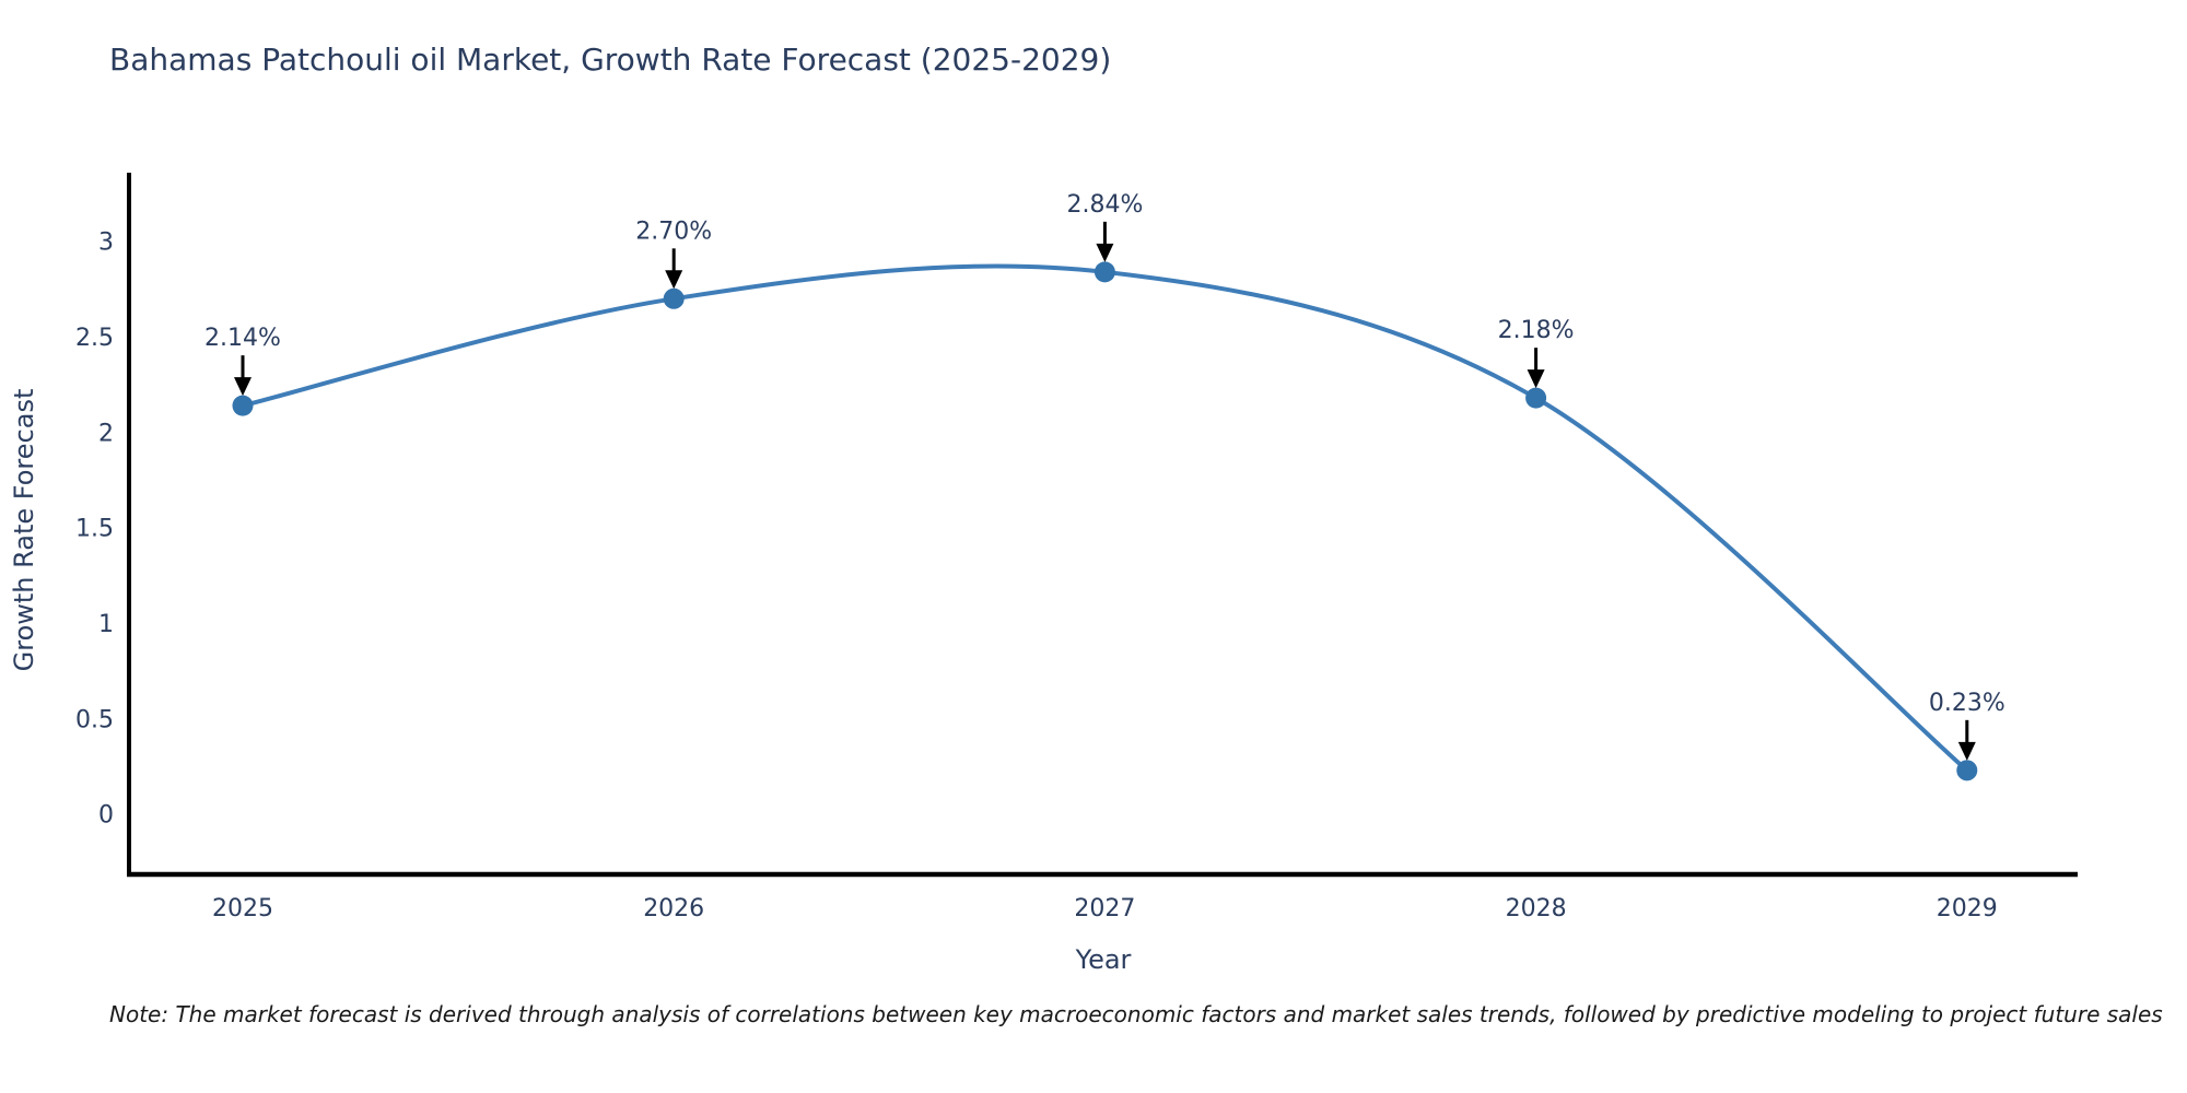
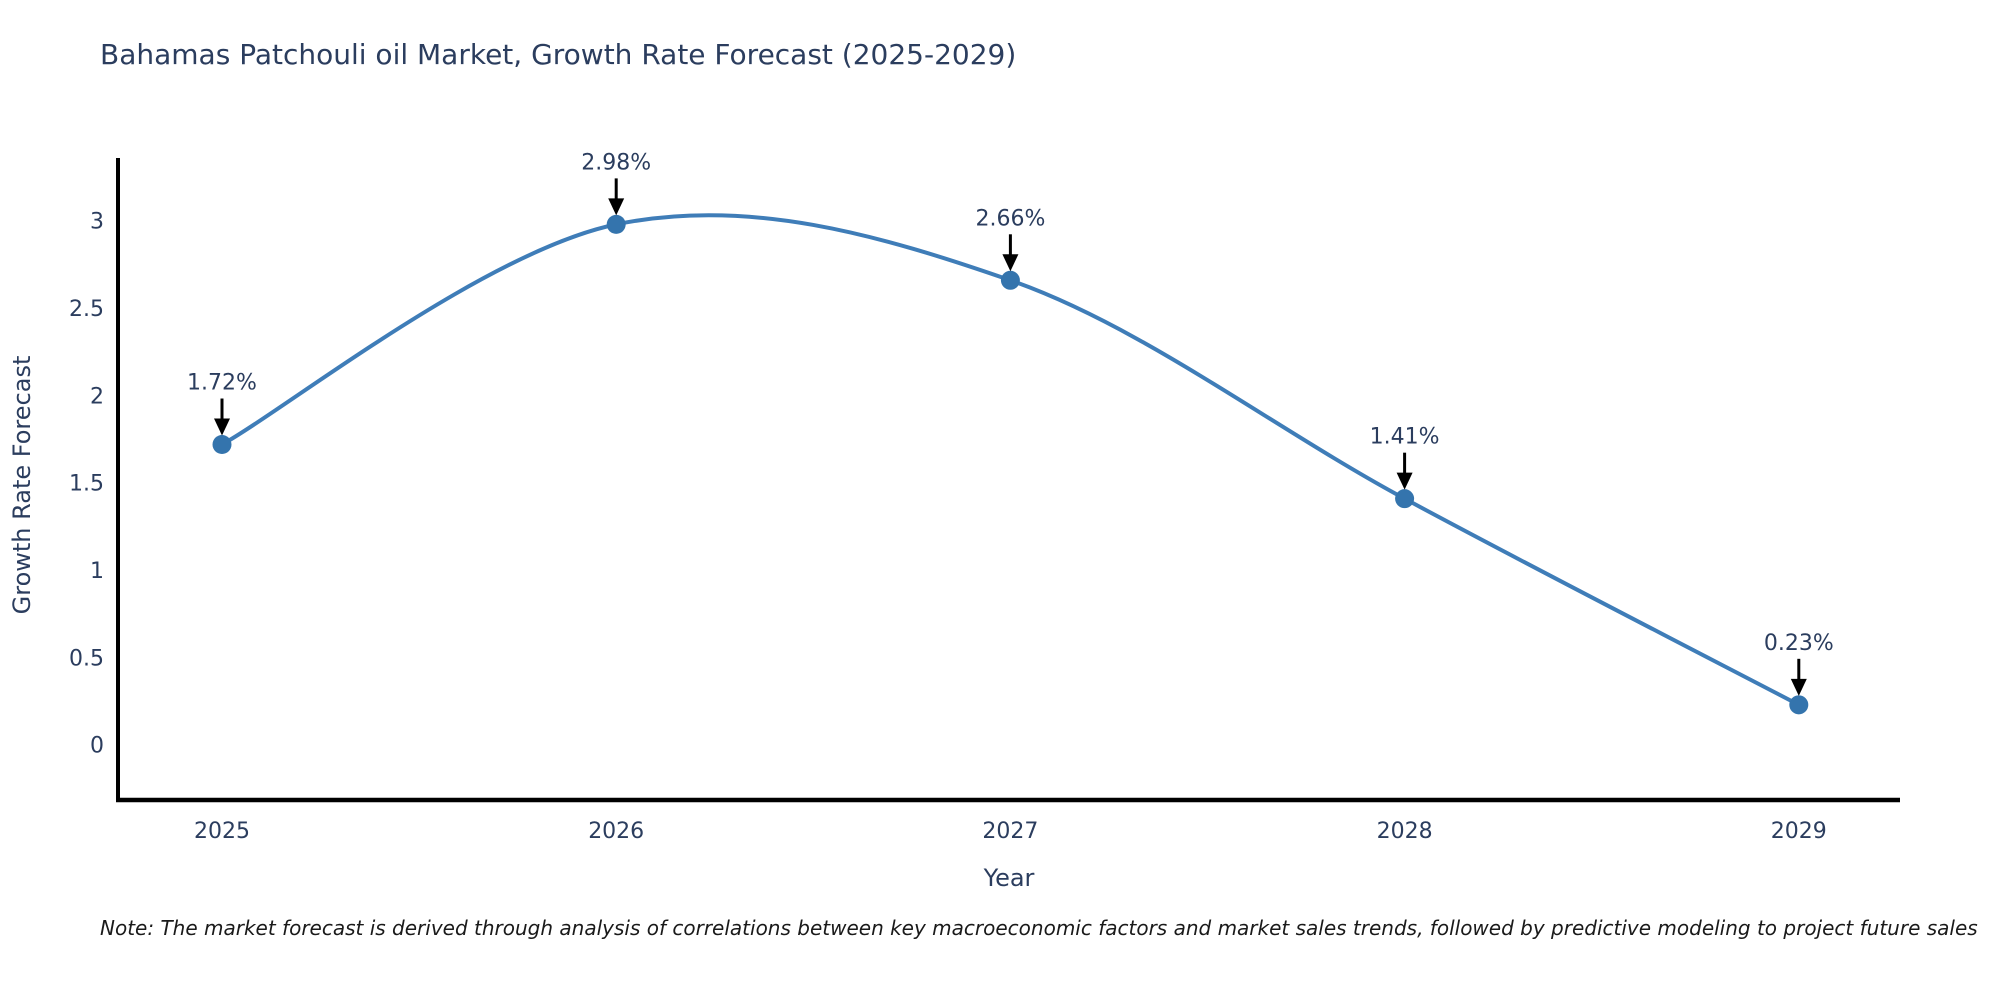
2025: 2.14% -> 1.72%
2026: 2.70% -> 2.98%
2027: 2.84% -> 2.66%
2028: 2.18% -> 1.41%
